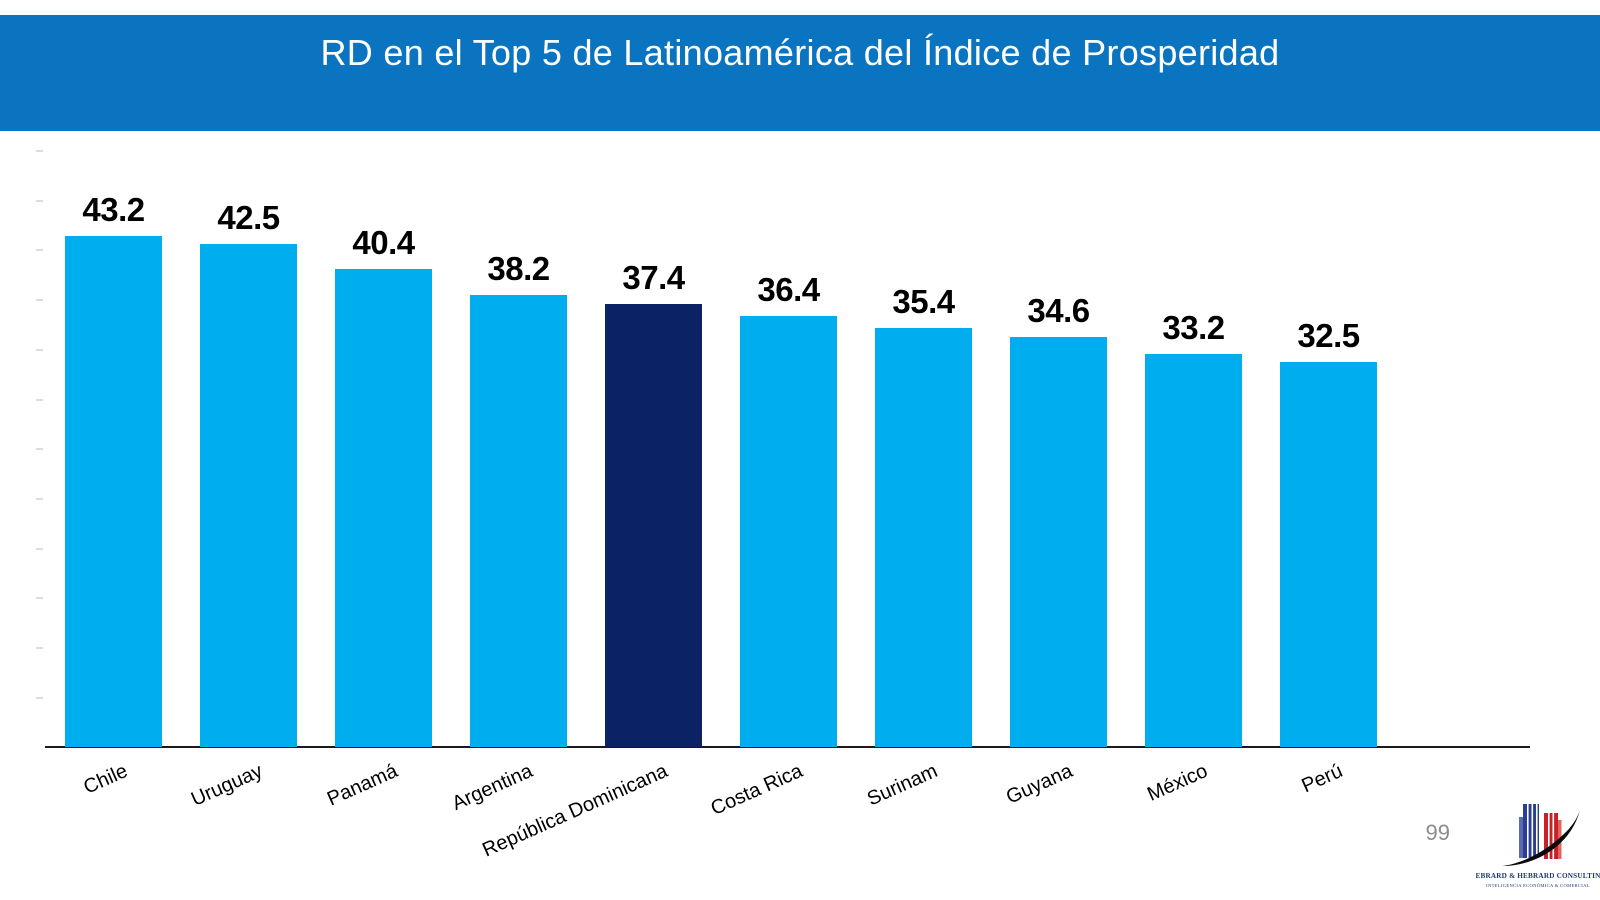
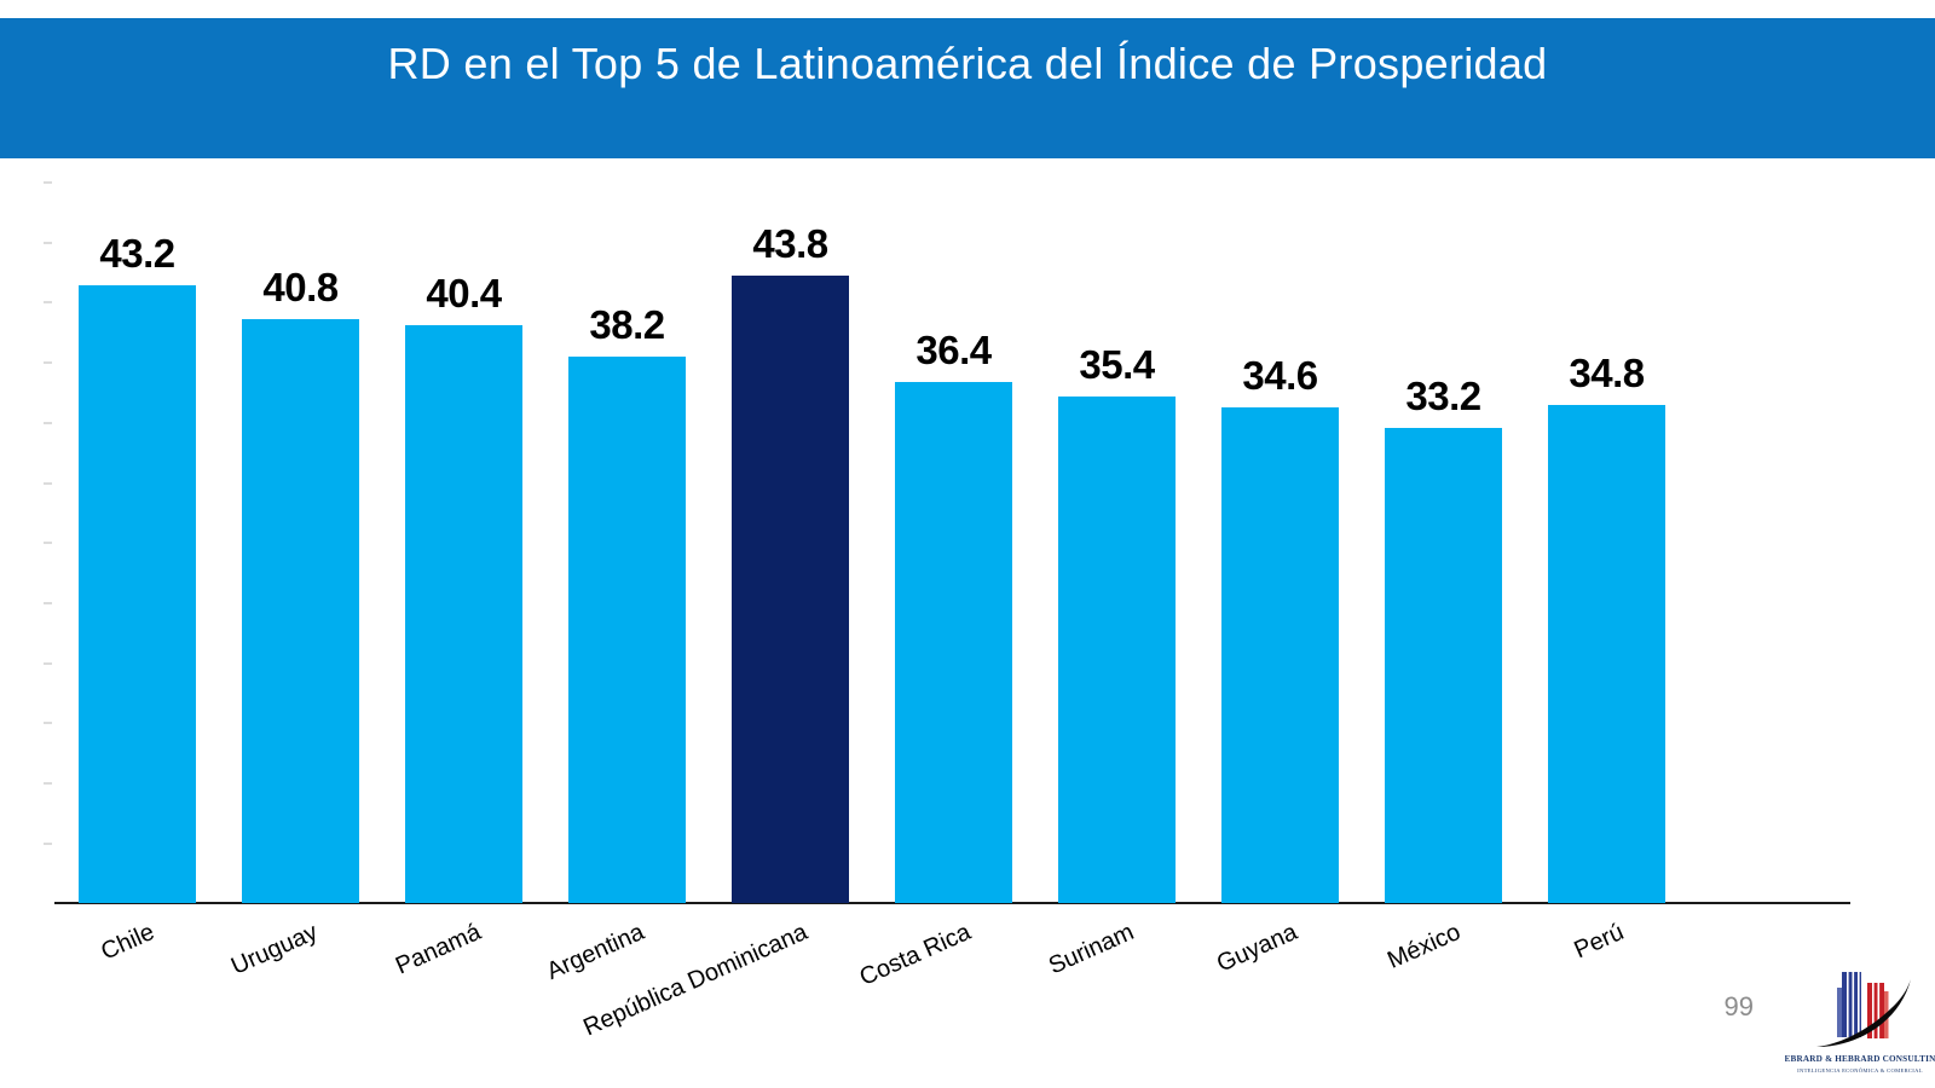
Uruguay: 42.5 -> 40.8
República Dominicana: 37.4 -> 43.8
Perú: 32.5 -> 34.8
